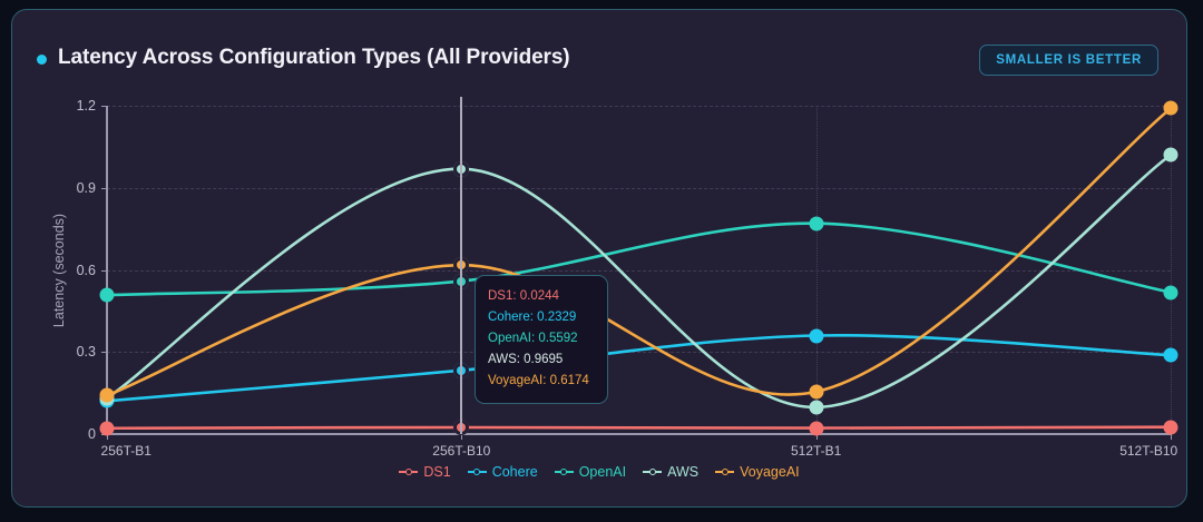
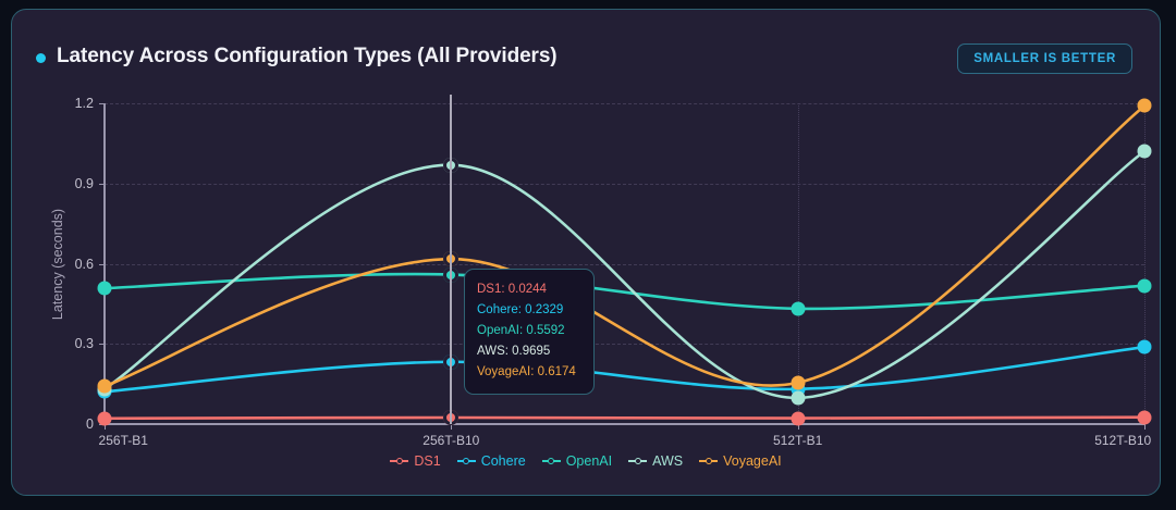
Cohere/512T-B1: 0.36 -> 0.13
OpenAI/512T-B1: 0.77 -> 0.43
